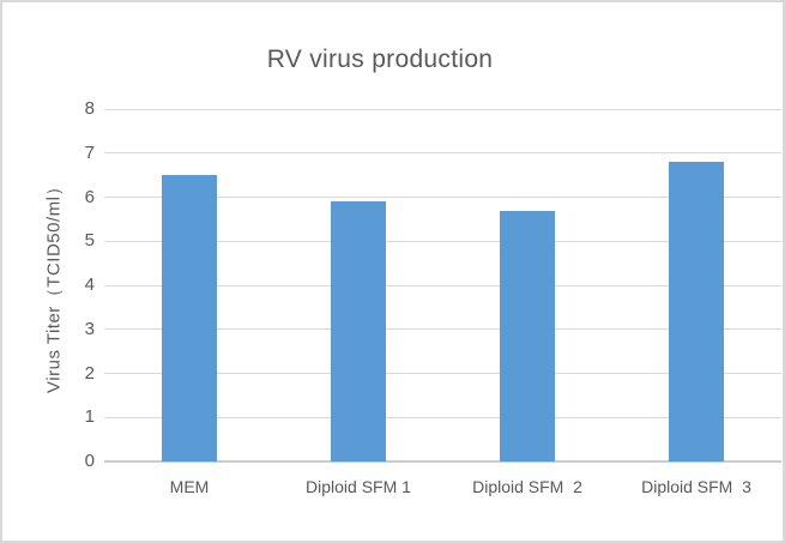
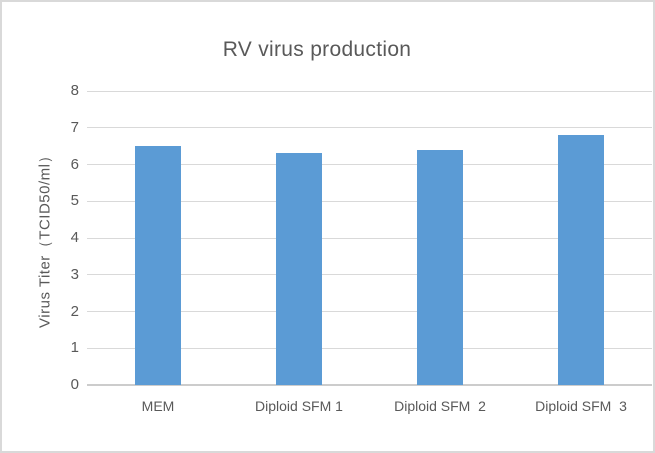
Diploid SFM 1: 5.9 -> 6.3
Diploid SFM 2: 5.7 -> 6.4
